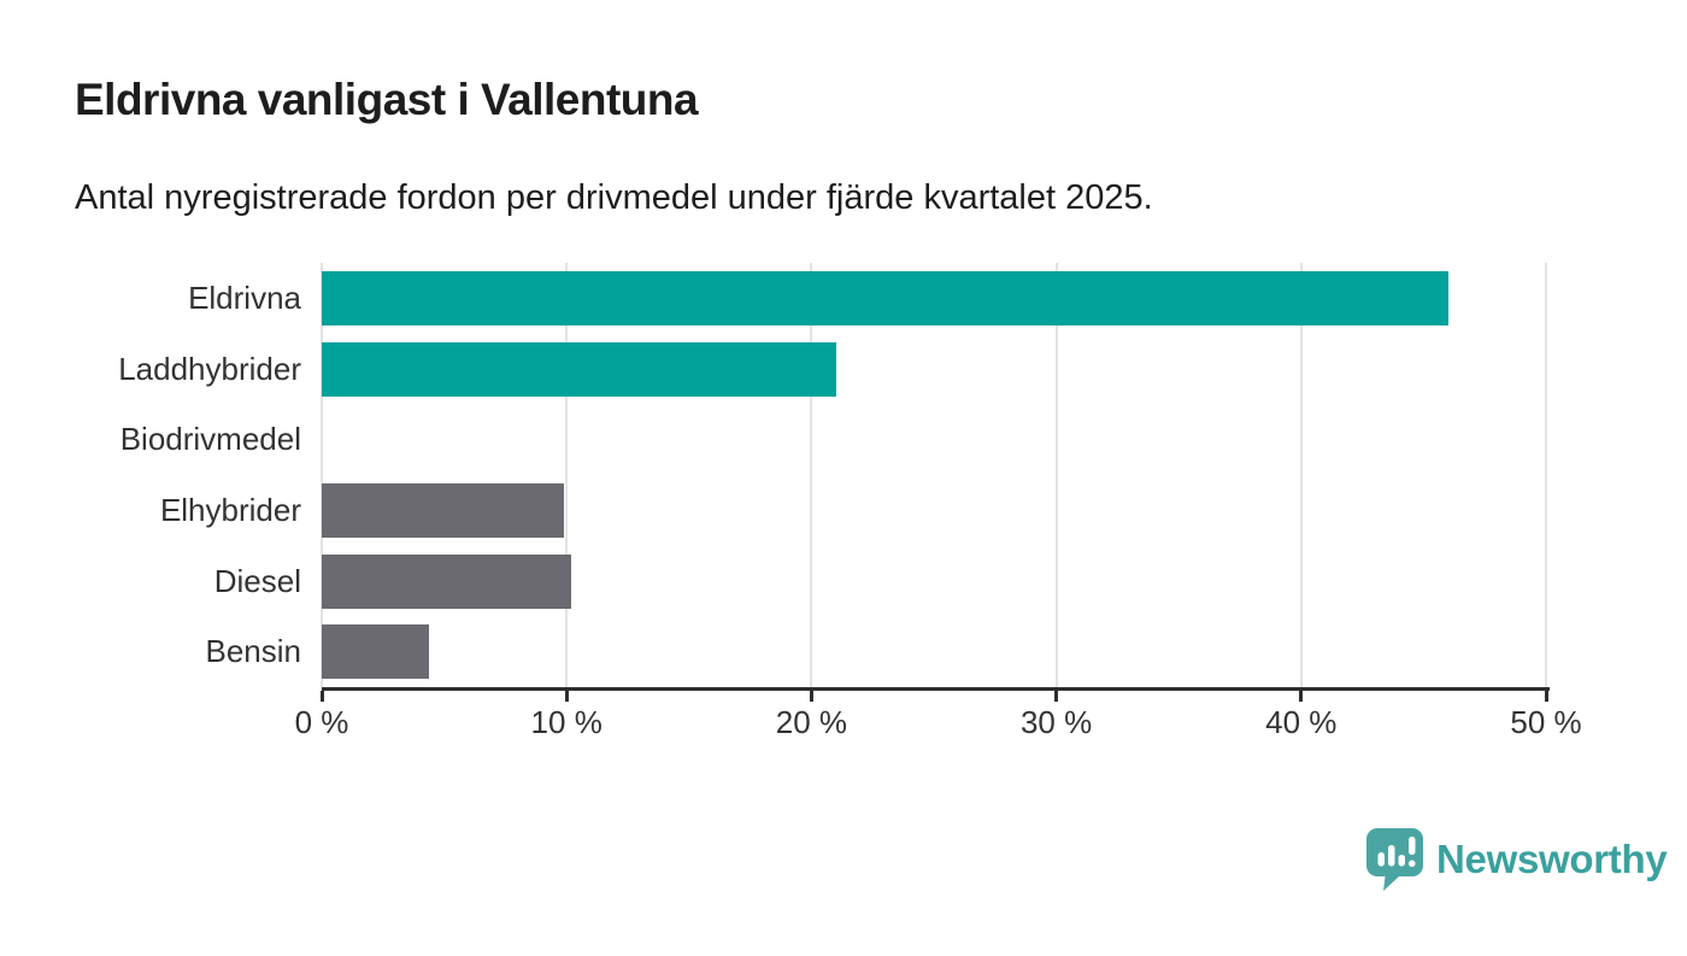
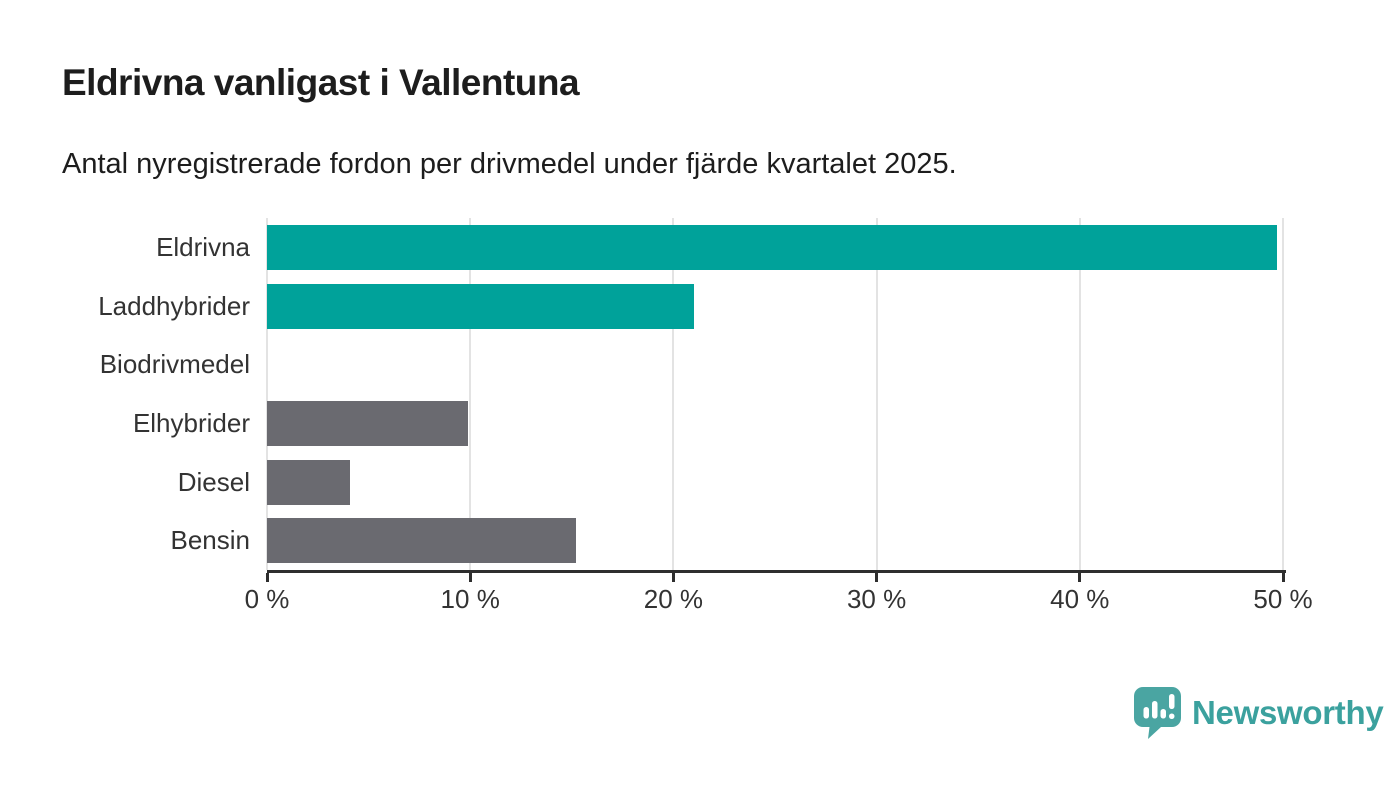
Eldrivna: 46.0% -> 49.7%
Diesel: 10.2% -> 4.1%
Bensin: 4.4% -> 15.2%
